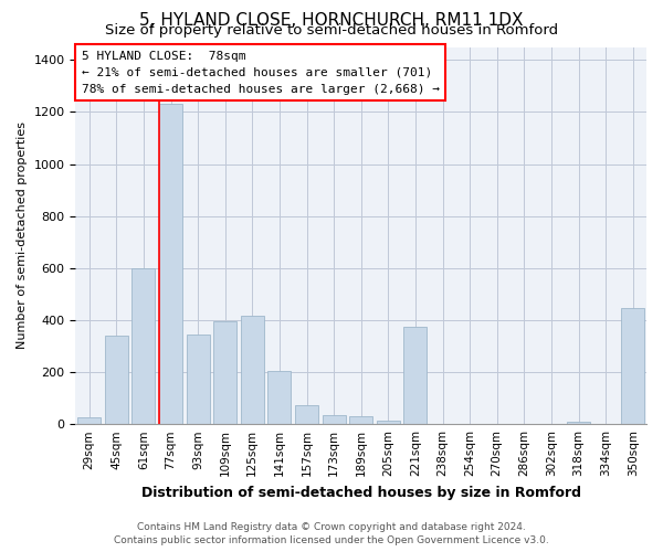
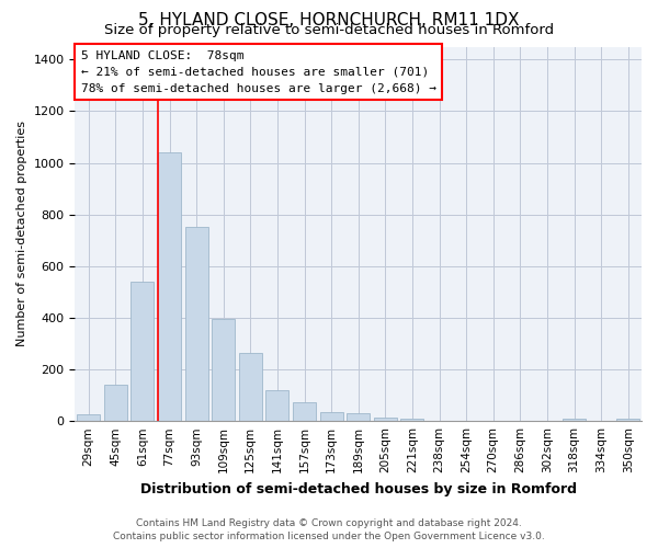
45sqm: 340 -> 140
61sqm: 600 -> 540
77sqm: 1230 -> 1040
93sqm: 345 -> 750
125sqm: 415 -> 265
141sqm: 205 -> 120
221sqm: 375 -> 10
350sqm: 445 -> 10
